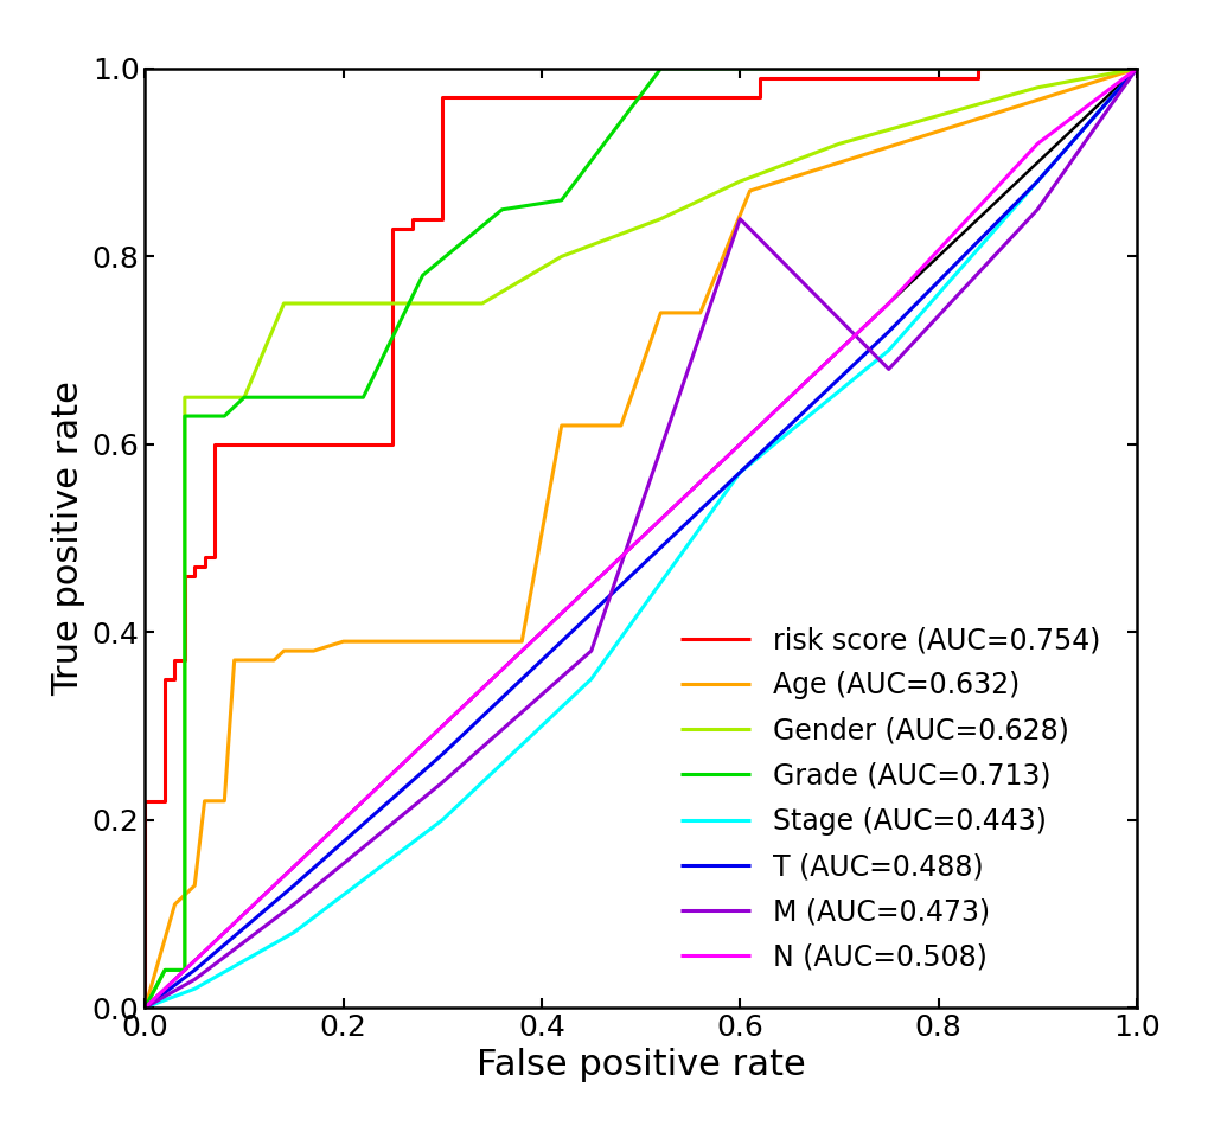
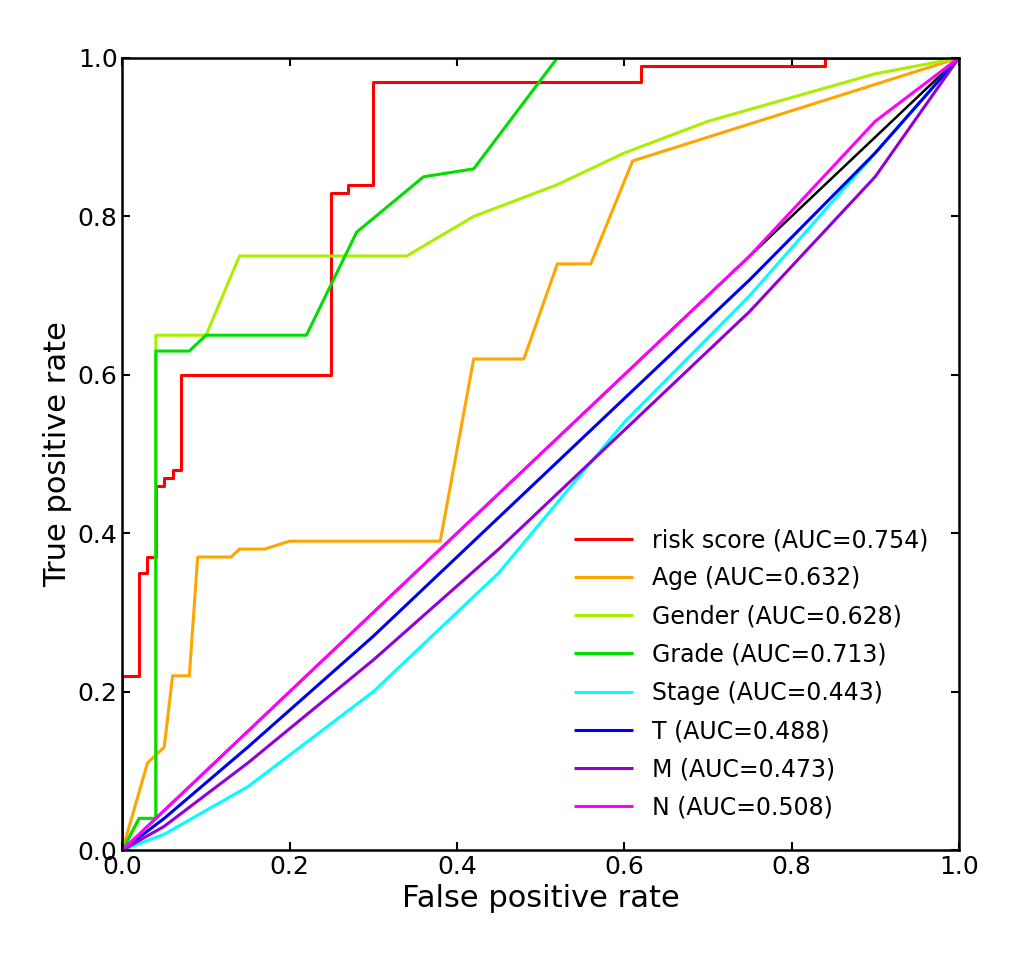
Stage (AUC=0.443)/0.6: 0.57 -> 0.54
M (AUC=0.473)/0.6: 0.84 -> 0.53
